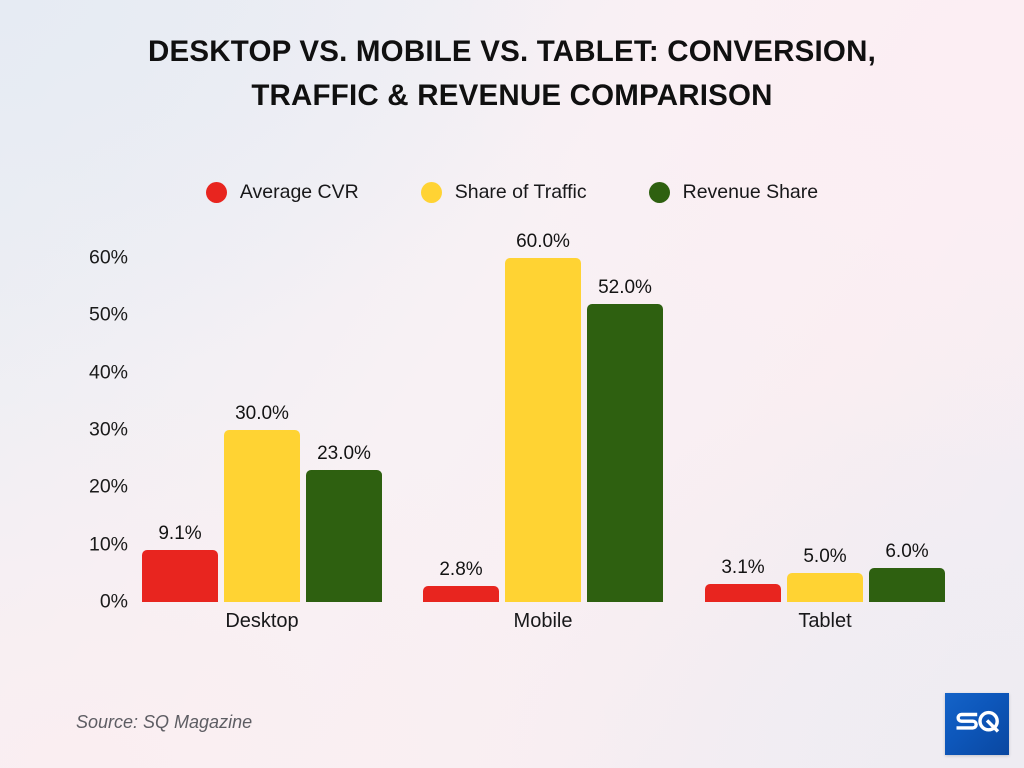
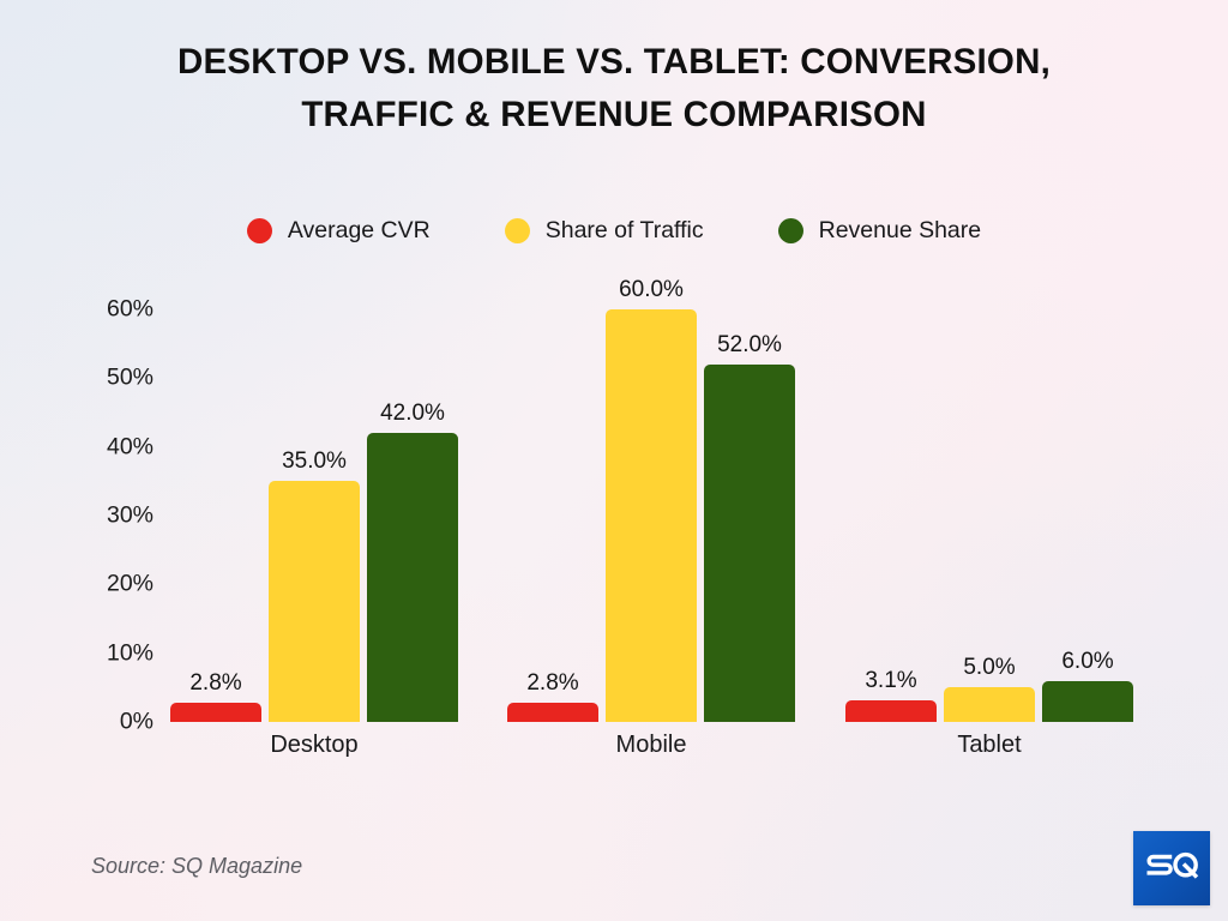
Average CVR/Desktop: 9.1% -> 2.8%
Share of Traffic/Desktop: 30.0% -> 35.0%
Revenue Share/Desktop: 23.0% -> 42.0%
